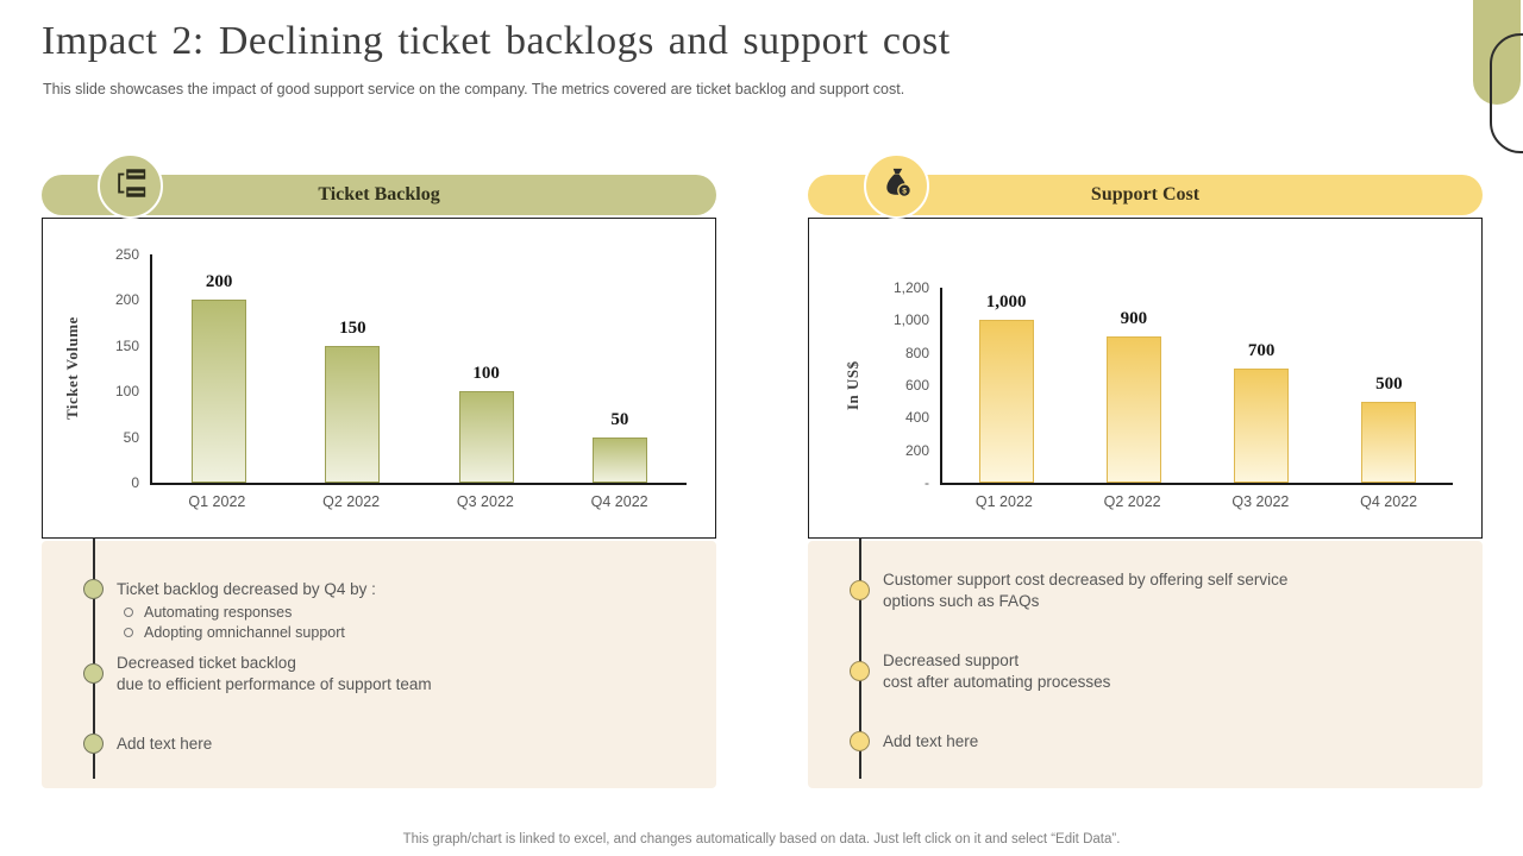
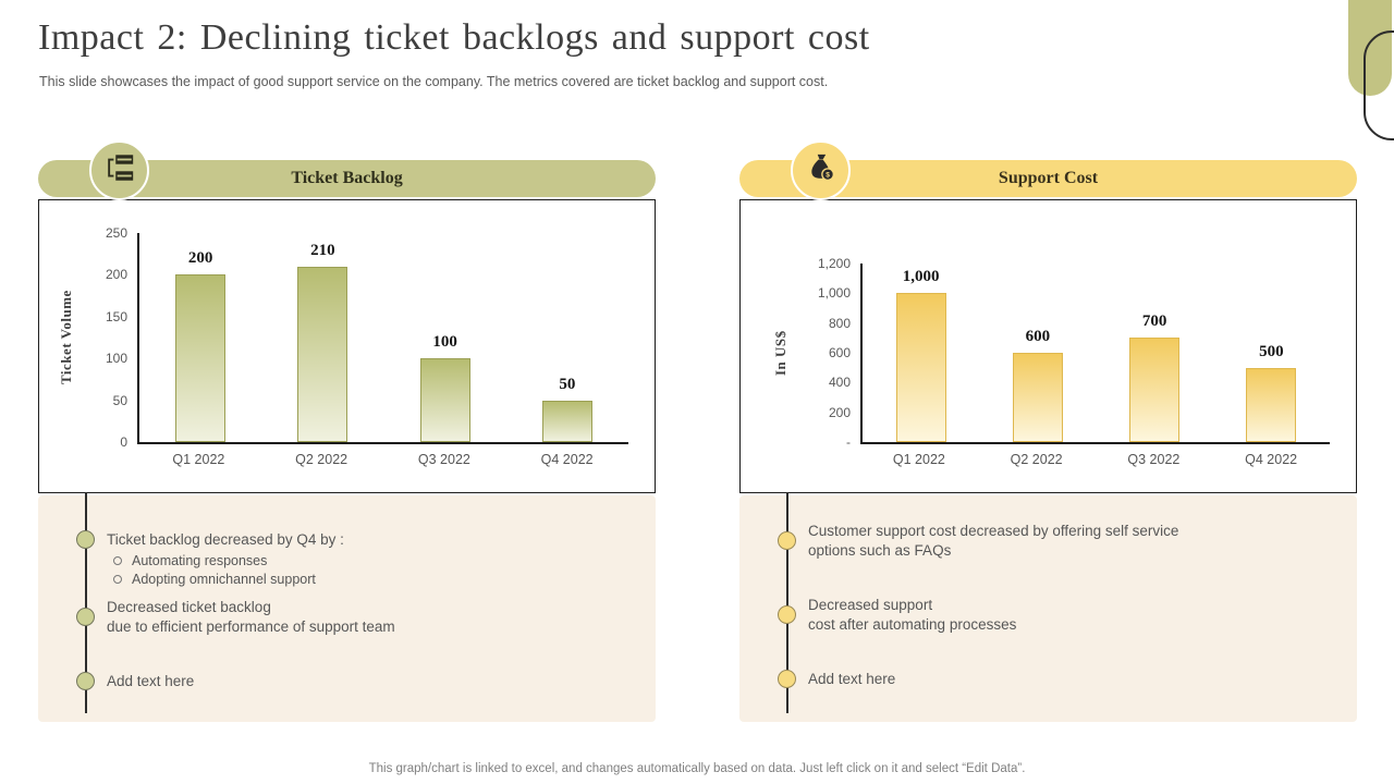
Ticket Backlog/Q2 2022: 150 -> 210
Support Cost/Q2 2022: 900 -> 600
